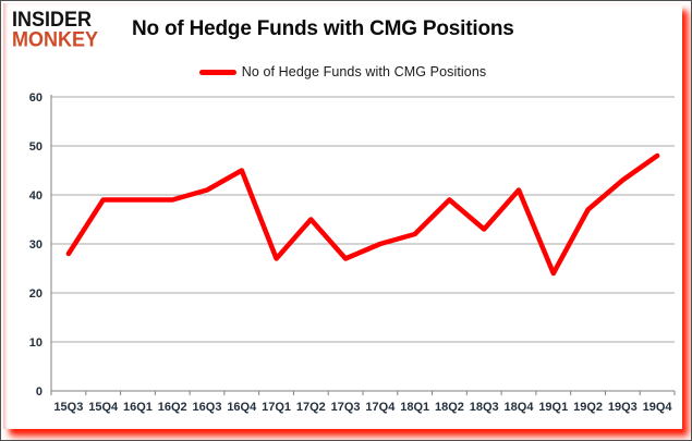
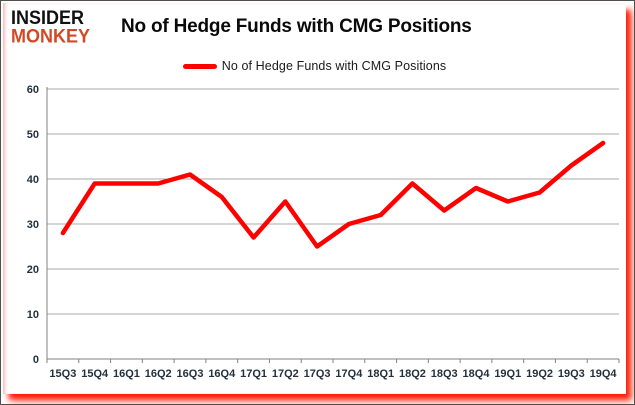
16Q4: 45 -> 36
17Q3: 27 -> 25
18Q4: 41 -> 38
19Q1: 24 -> 35
